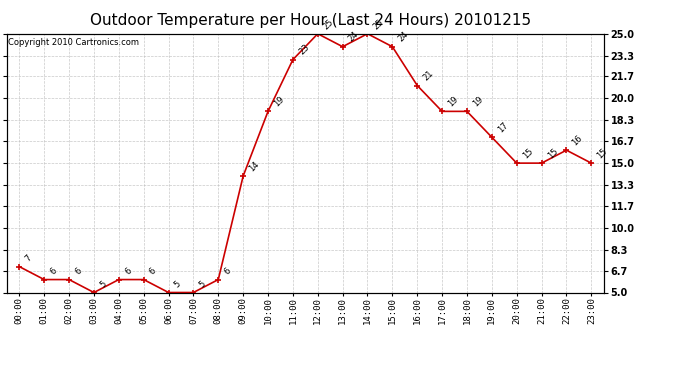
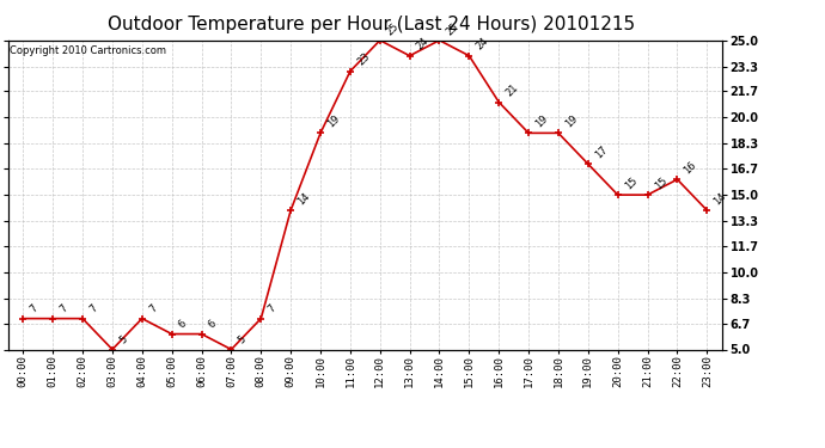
01:00: 6 -> 7
02:00: 6 -> 7
04:00: 6 -> 7
06:00: 5 -> 6
08:00: 6 -> 7
23:00: 15 -> 14
